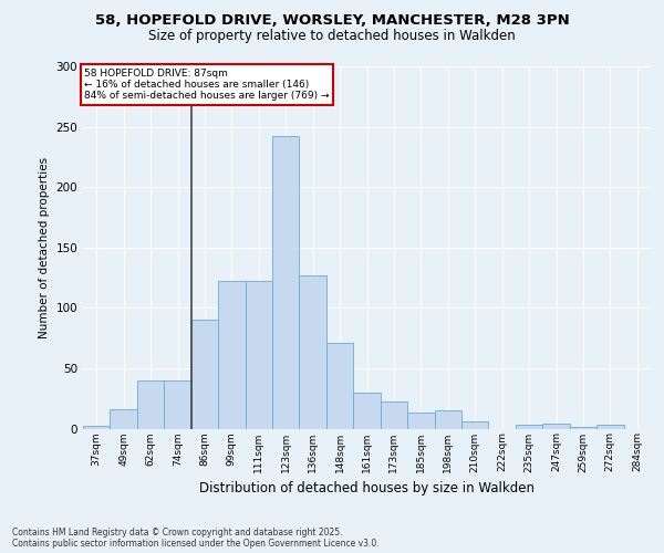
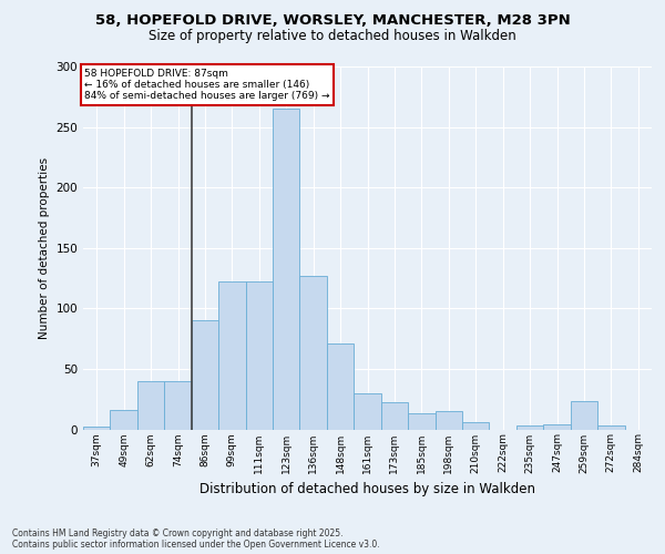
123sqm: 242 -> 265
259sqm: 1 -> 23
